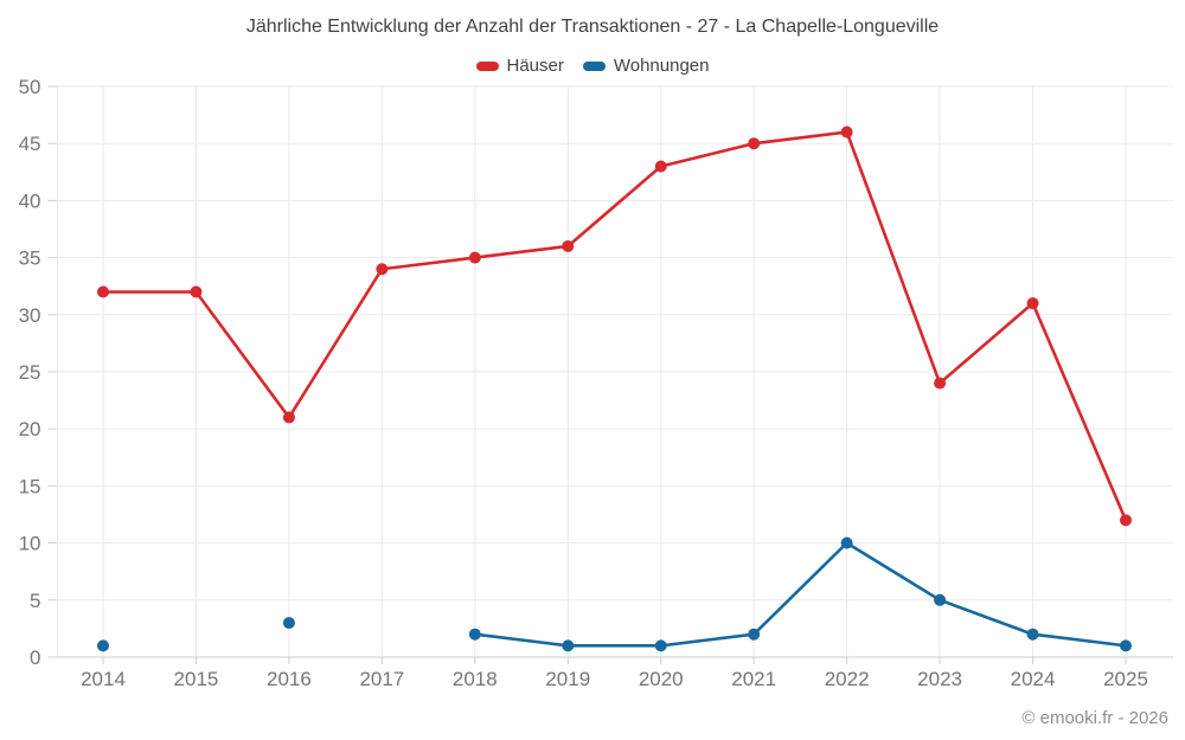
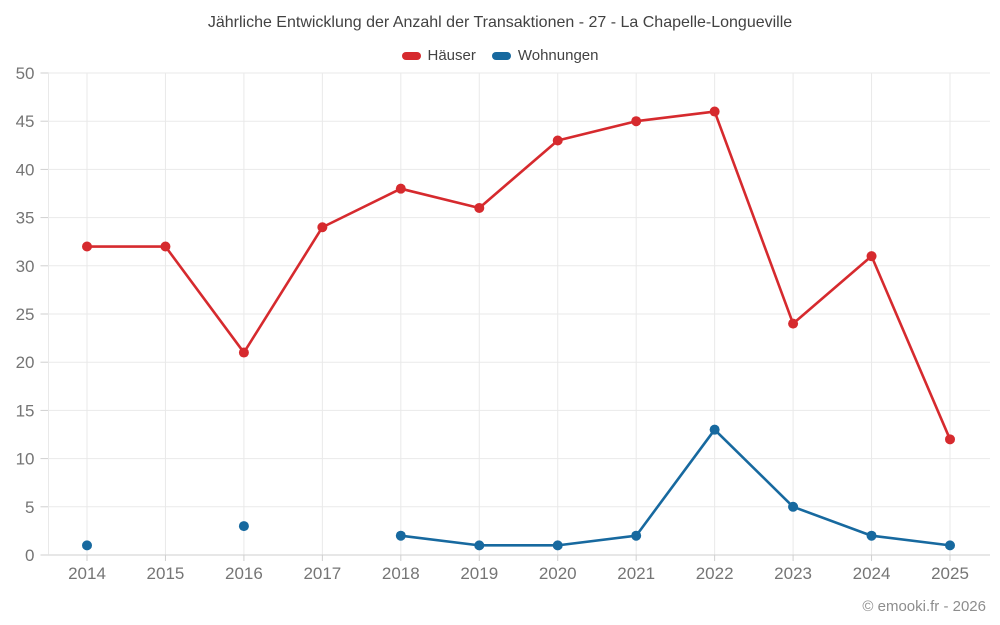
Häuser/2018: 35 -> 38
Wohnungen/2022: 10 -> 13
